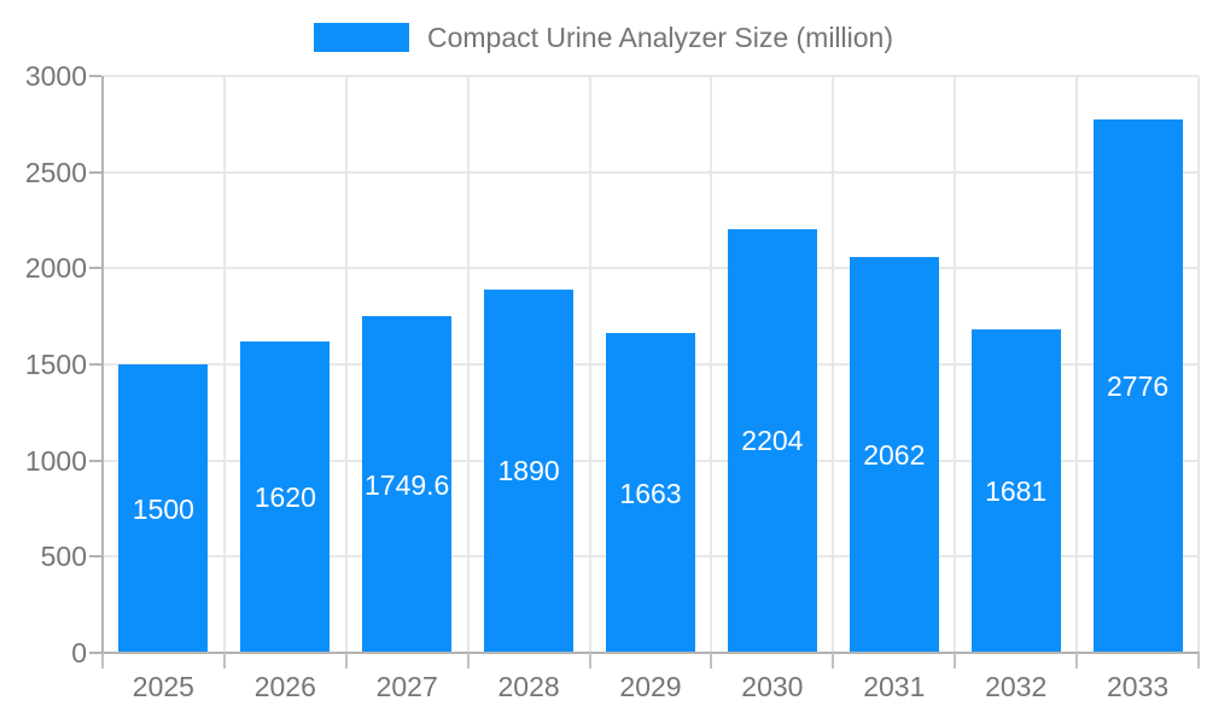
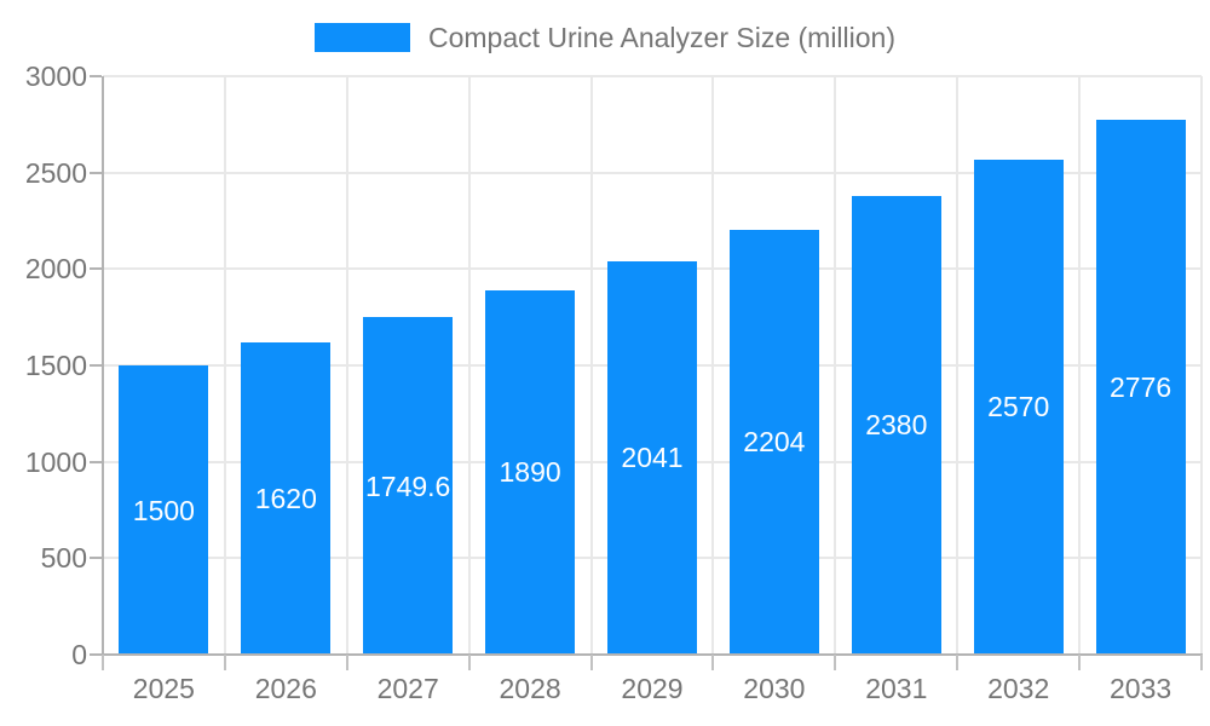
2029: 1663 -> 2041
2031: 2062 -> 2380
2032: 1681 -> 2570
